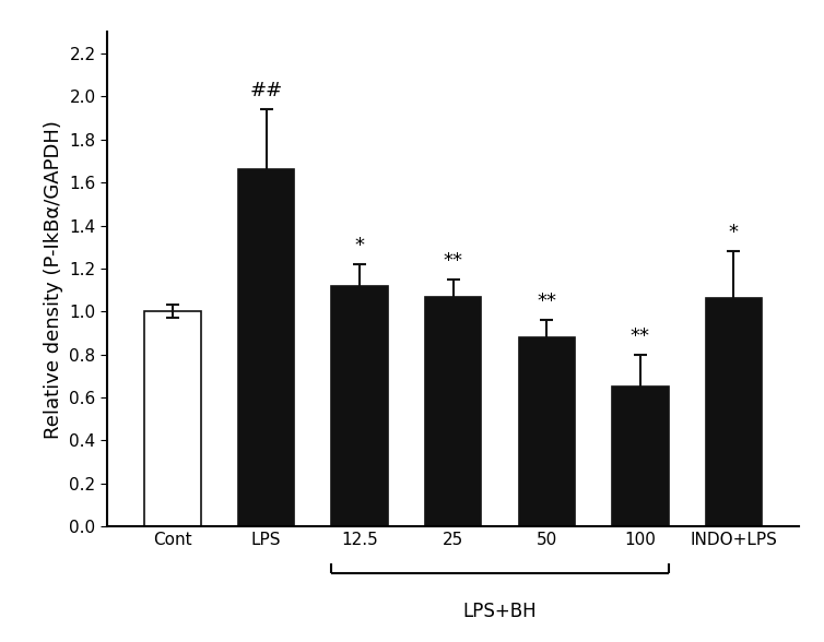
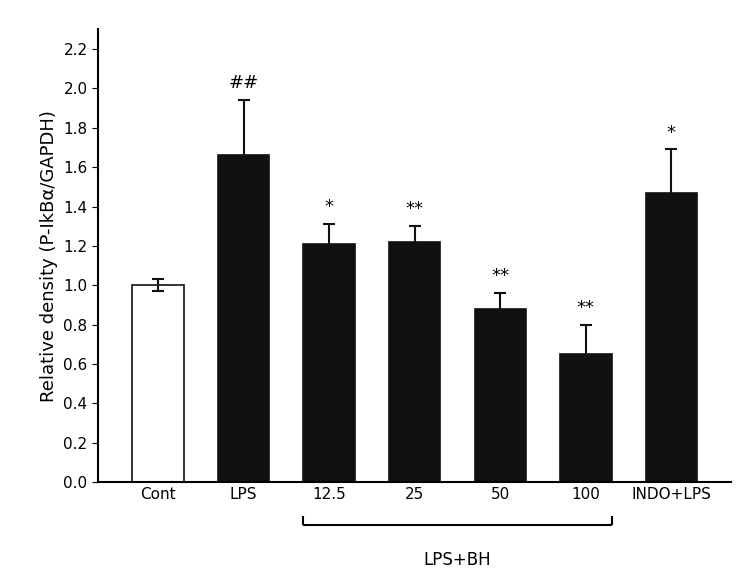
12.5: 1.12 -> 1.21
25: 1.07 -> 1.22
INDO+LPS: 1.06 -> 1.47
